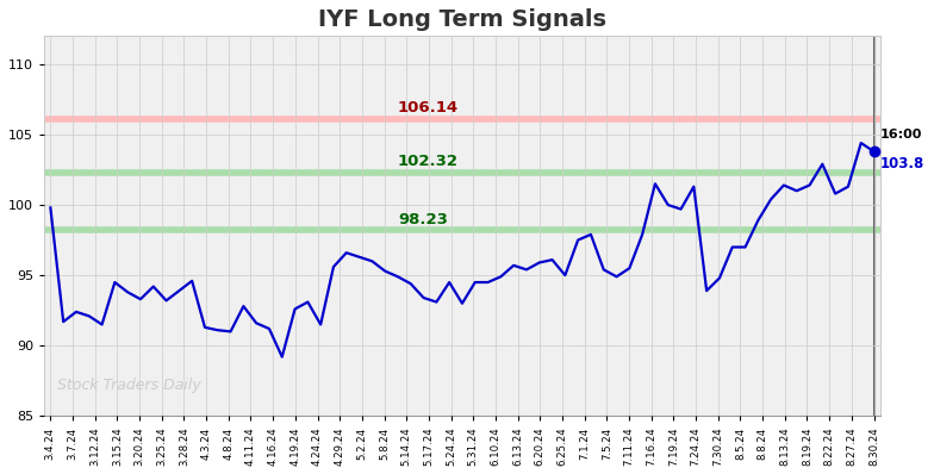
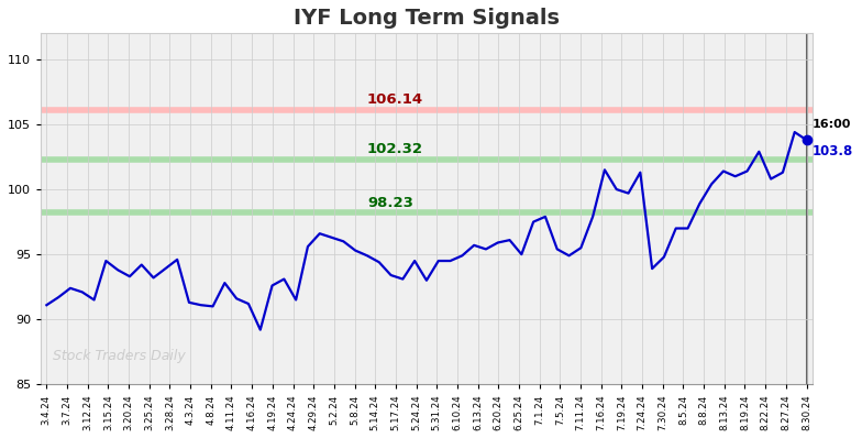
3.4.24: 99.8 -> 91.1
